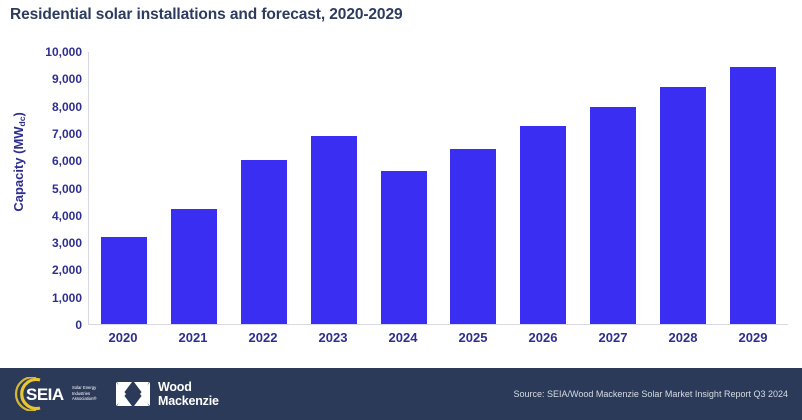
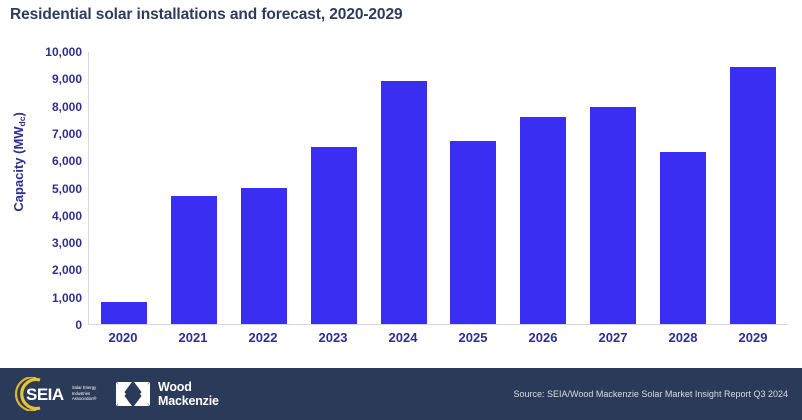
2020: 3200 -> 800
2021: 4200 -> 4700
2022: 6000 -> 5000
2023: 6900 -> 6500
2024: 5600 -> 8900
2025: 6400 -> 6700
2026: 7200 -> 7600
2028: 8700 -> 6300
